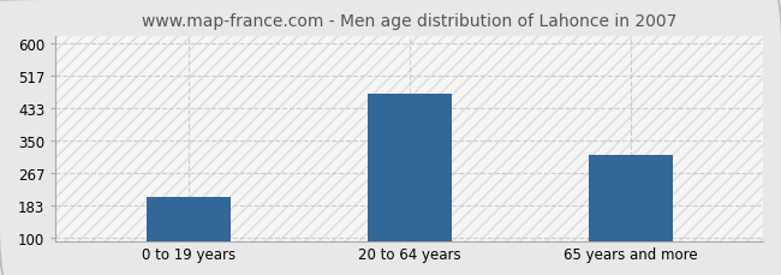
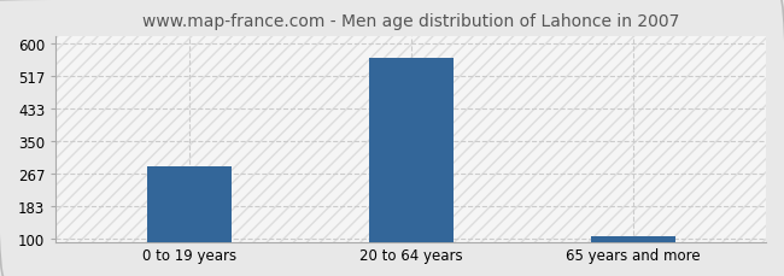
0 to 19 years: 205 -> 285
20 to 64 years: 470 -> 565
65 years and more: 315 -> 107
